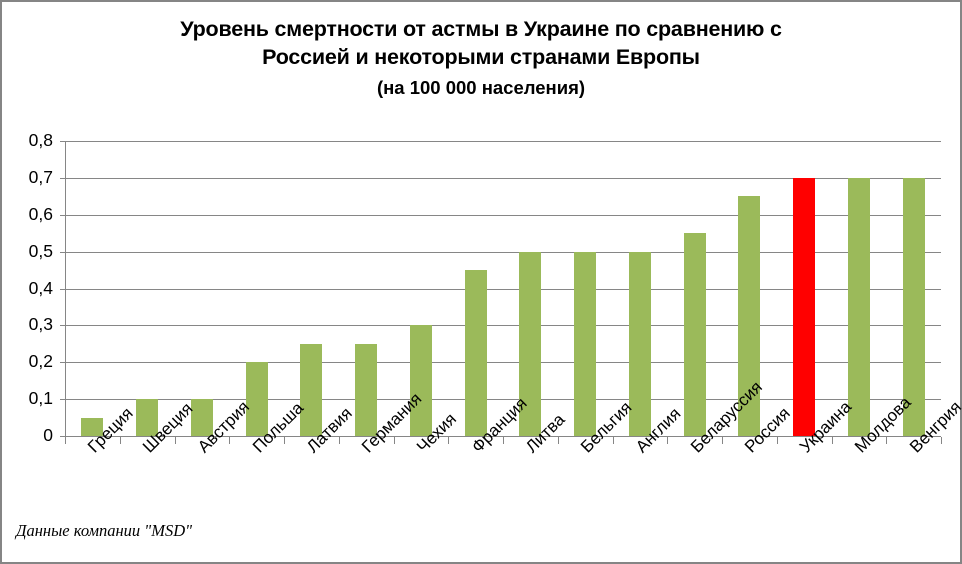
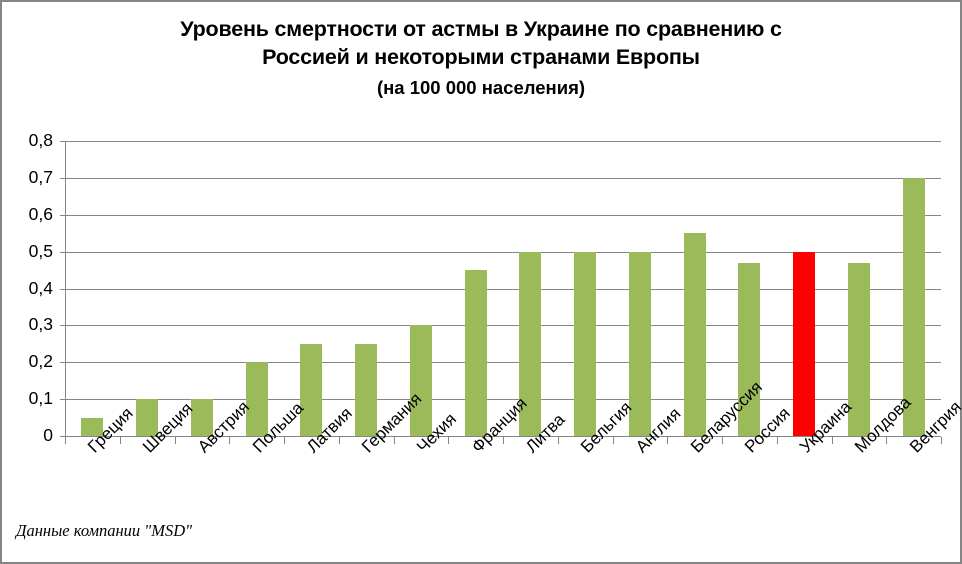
Россия: 0,65 -> 0,47
Украина: 0,70 -> 0,50
Молдова: 0,70 -> 0,47
